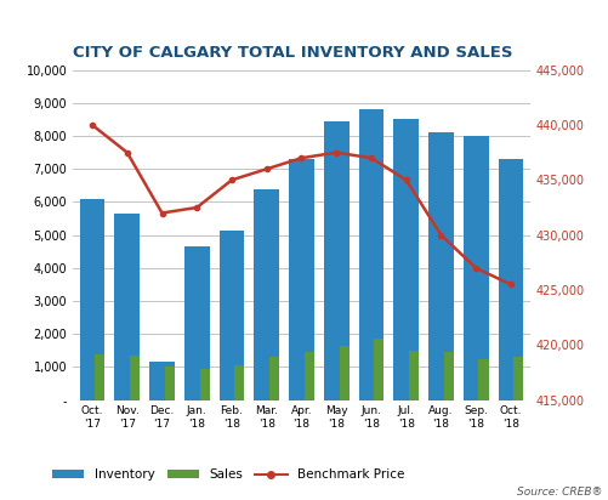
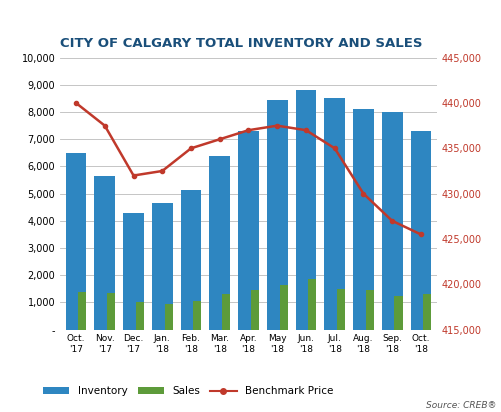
Inventory/Oct. '17: 6,100 -> 6,500
Inventory/Dec. '17: 1,150 -> 4,300
